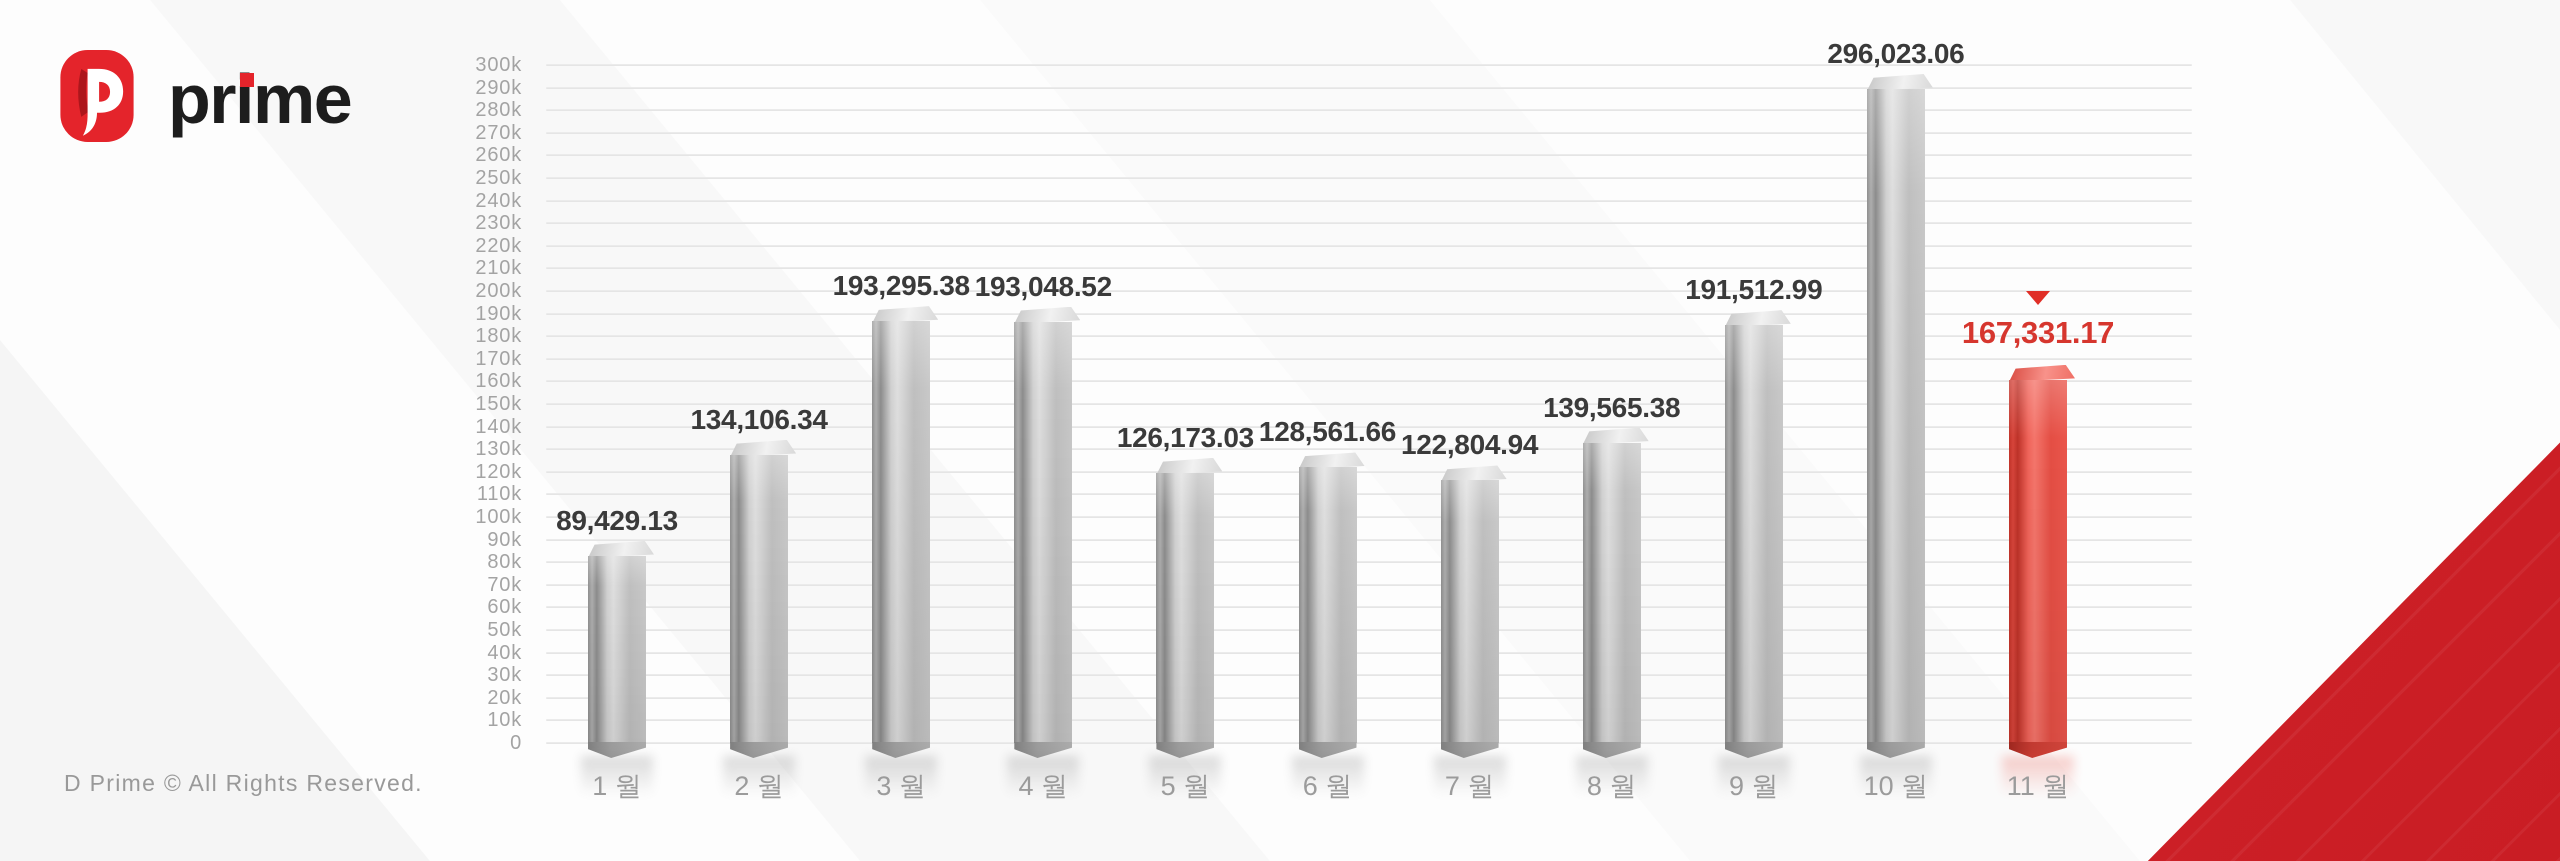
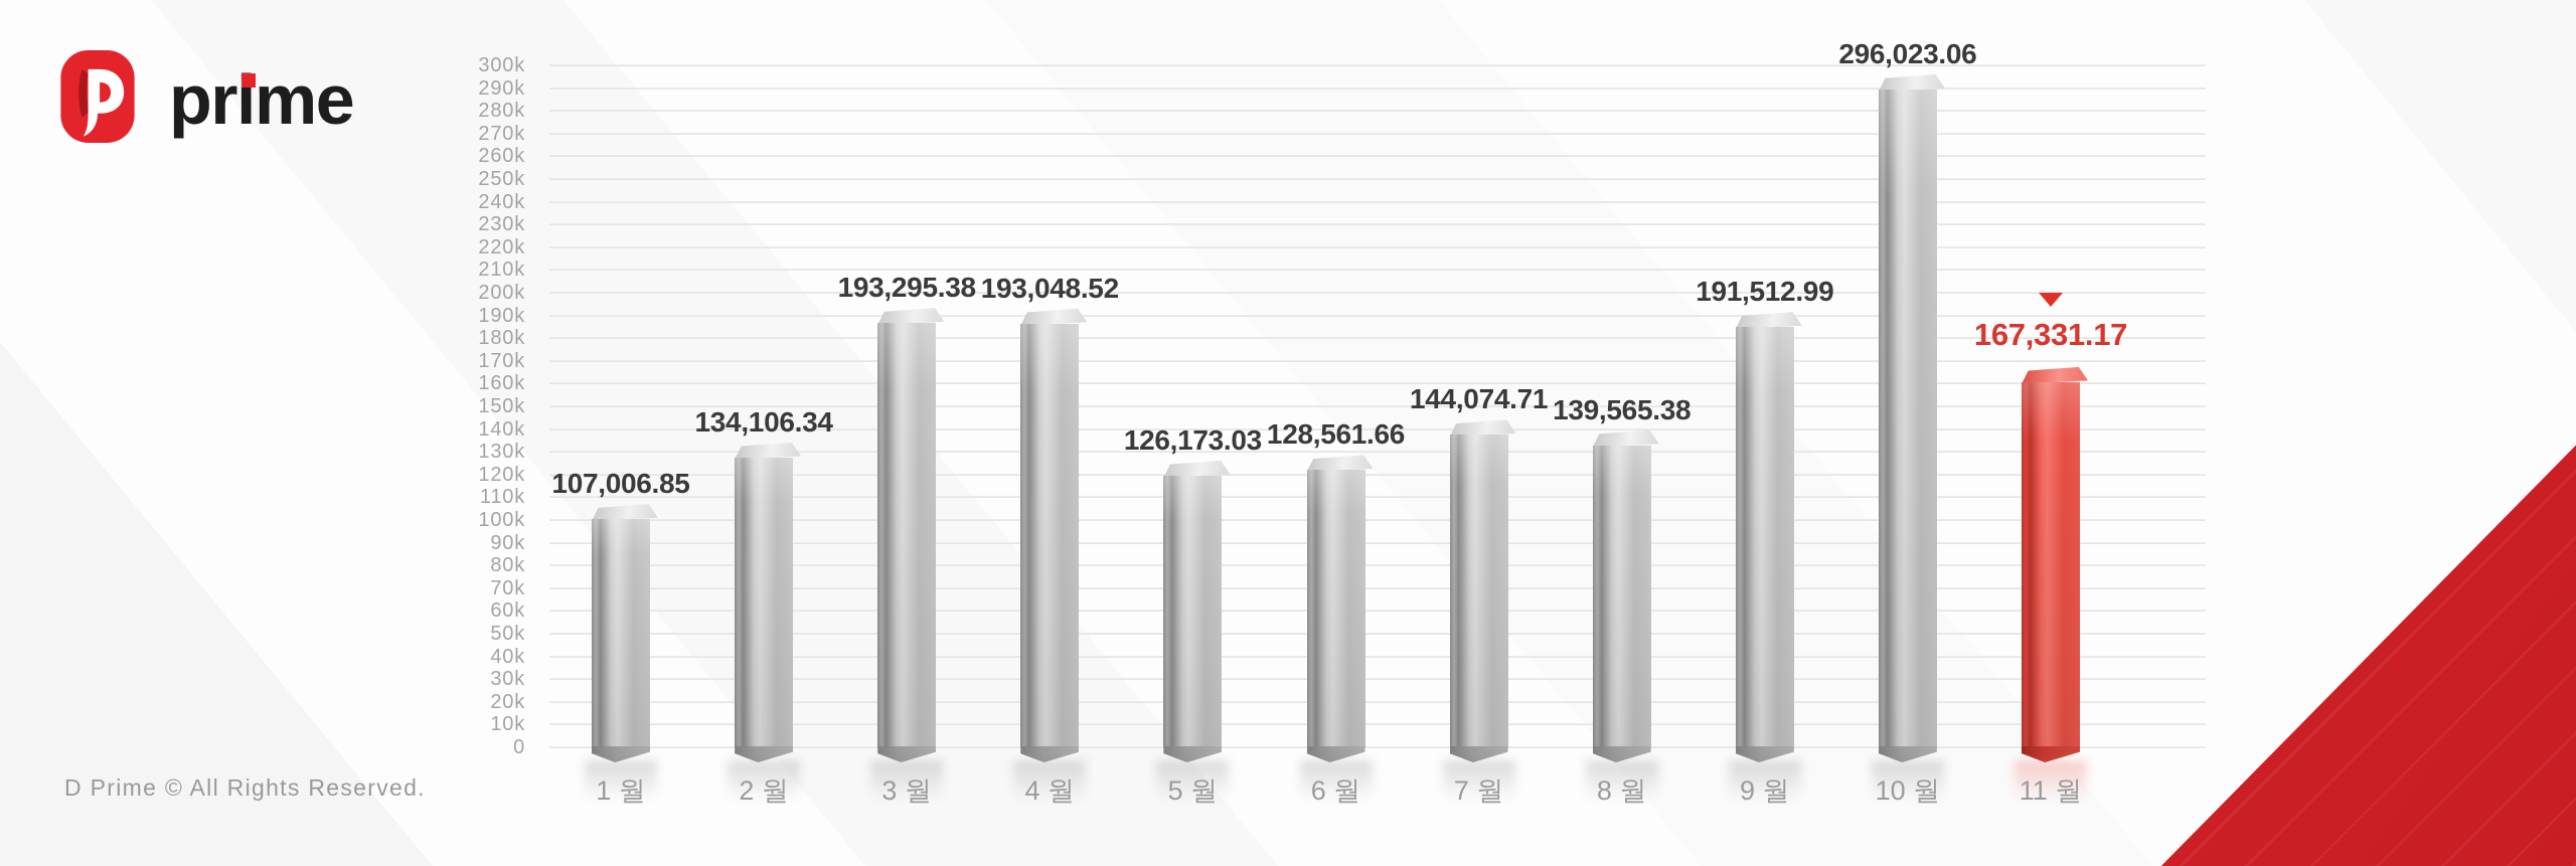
1 월: 89,429.13 -> 107,006.85
7 월: 122,804.94 -> 144,074.71
